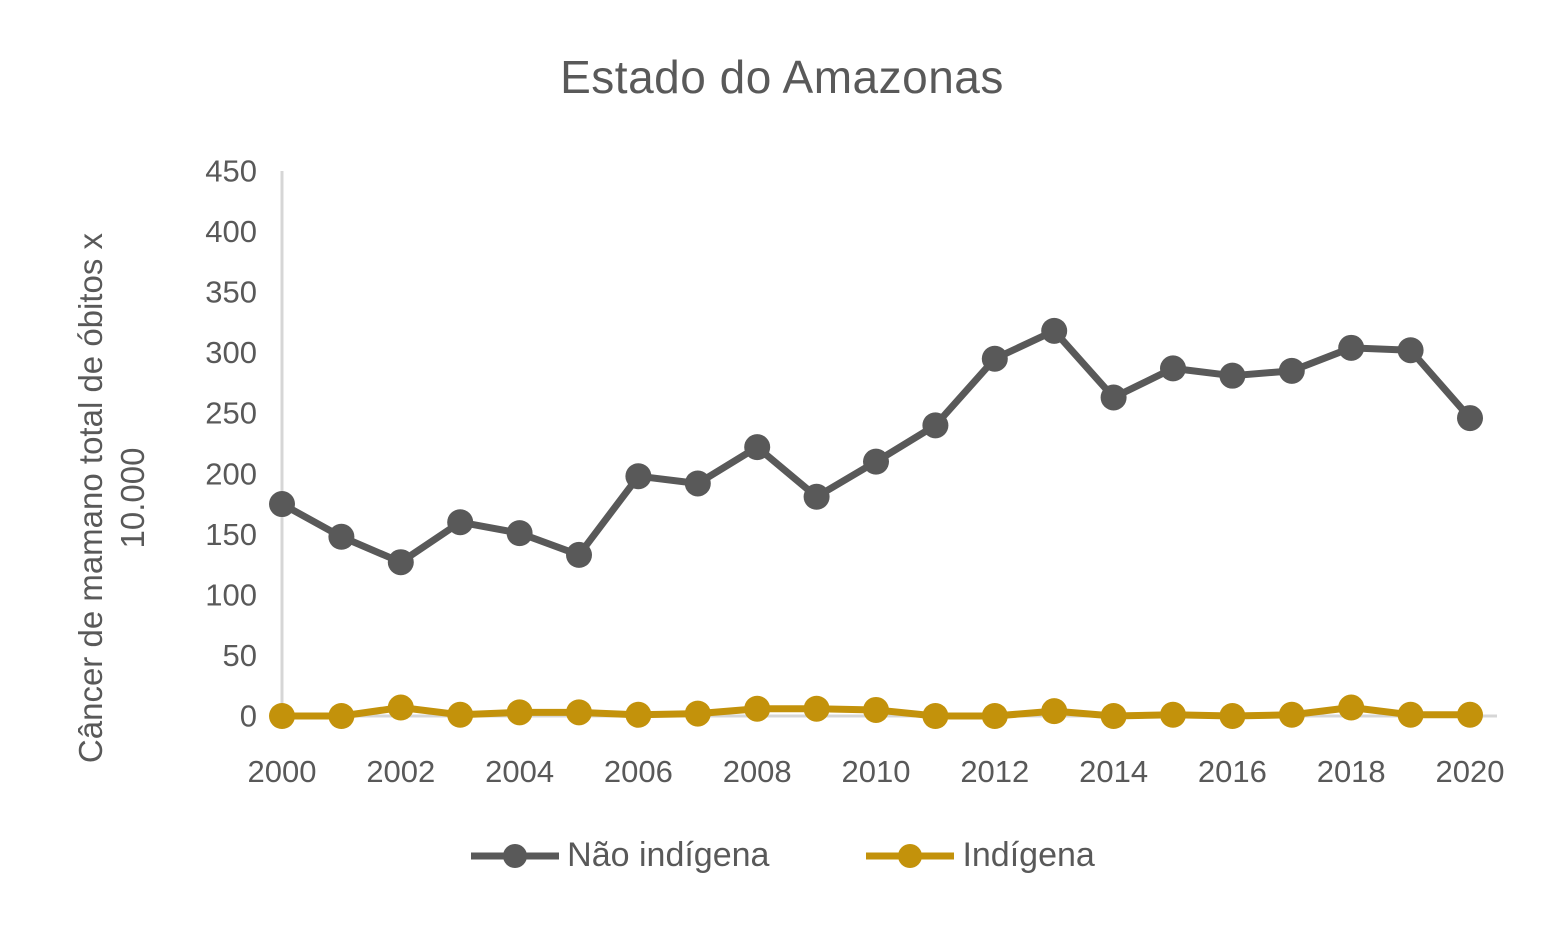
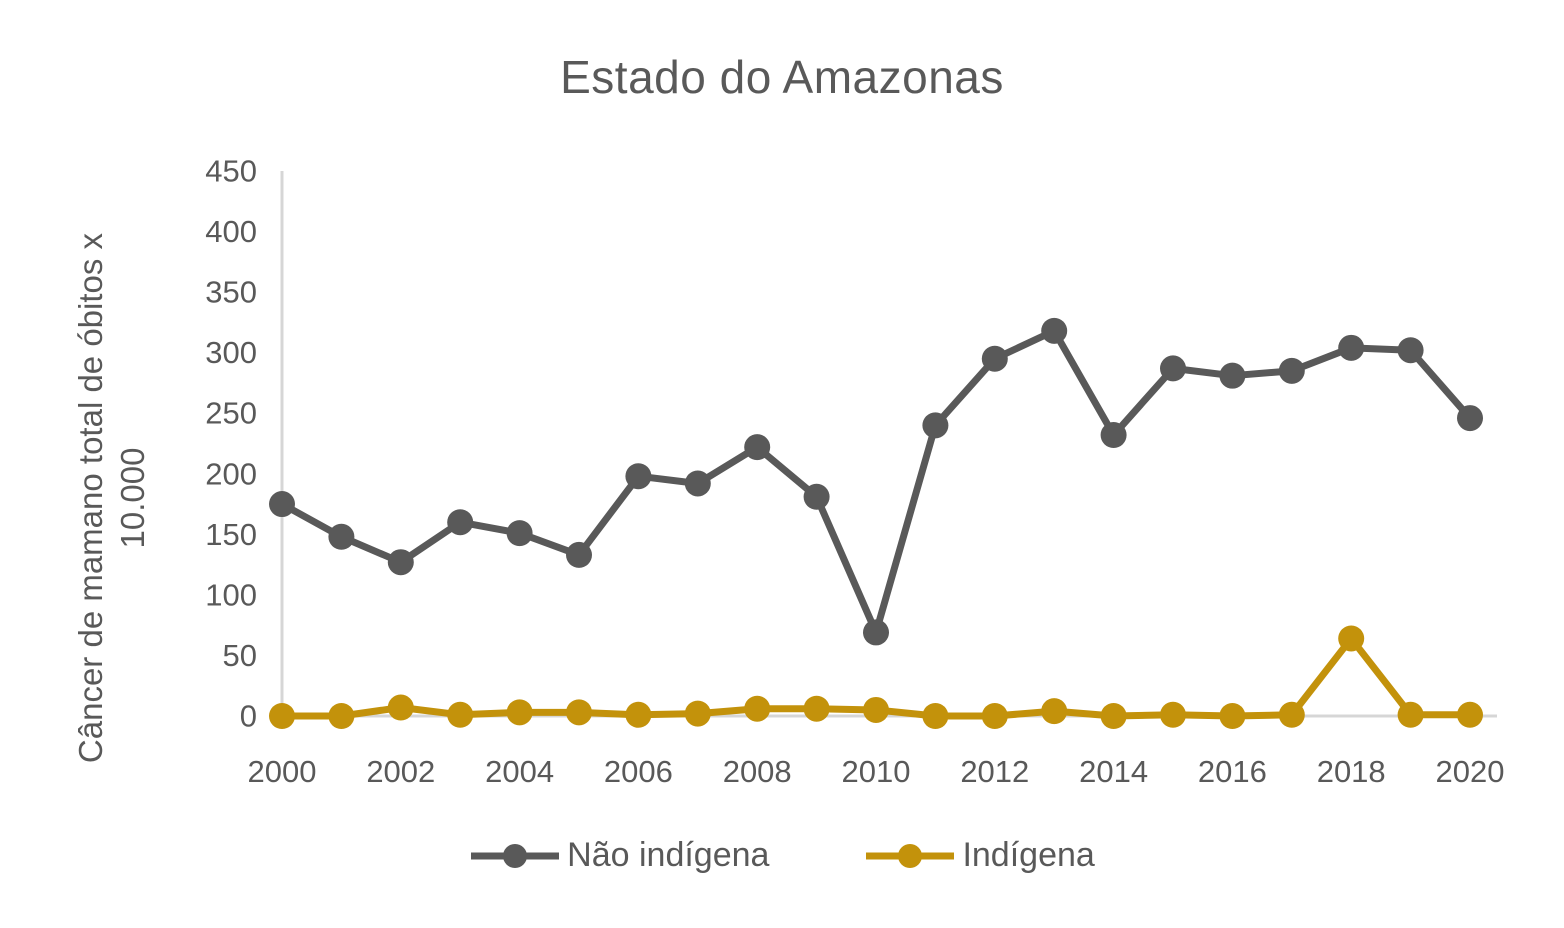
Não indígena/2010: 210 -> 69
Não indígena/2014: 263 -> 232
Indígena/2018: 7 -> 64
